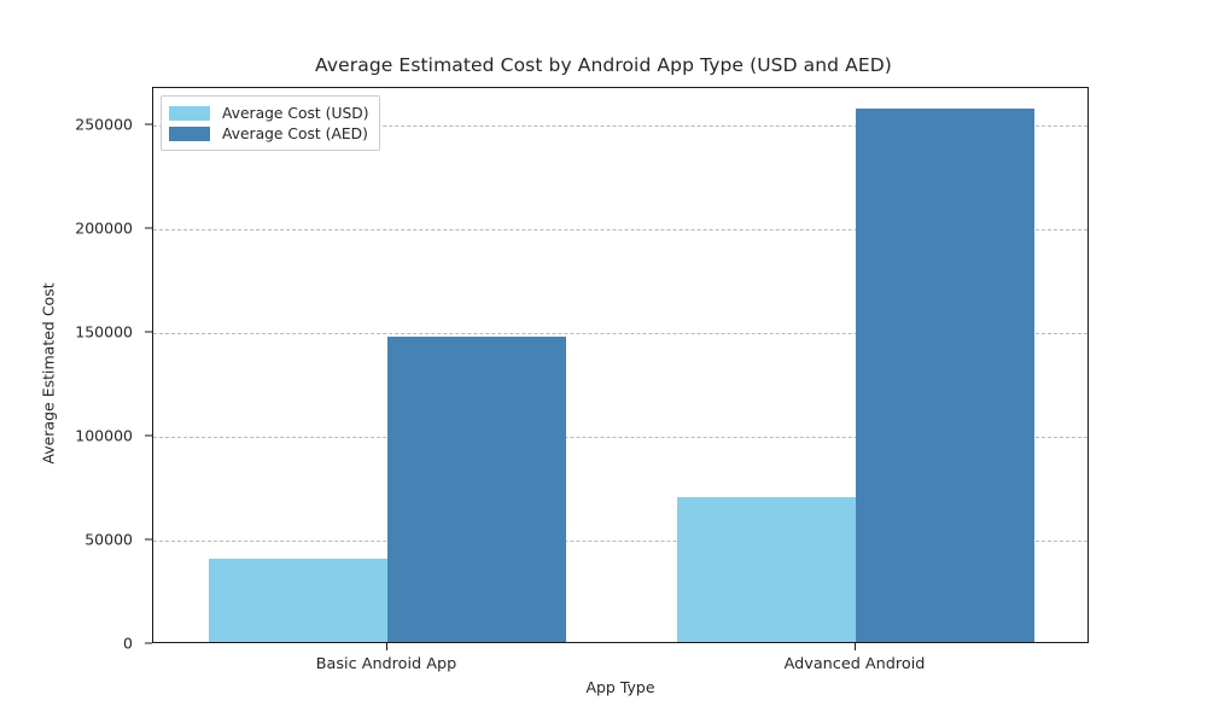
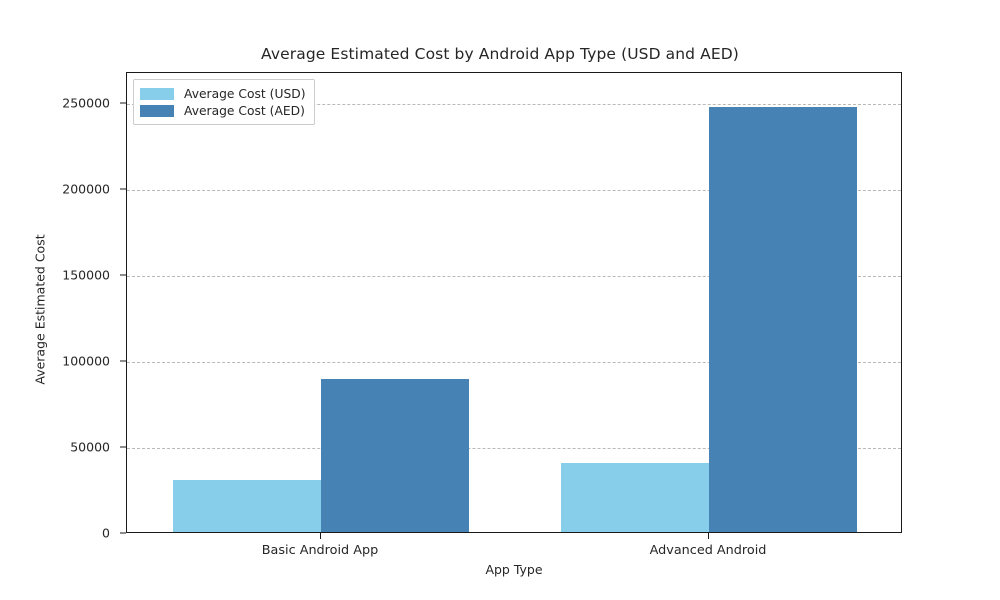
Average Cost (USD)/Basic Android App: 40000 -> 30000
Average Cost (AED)/Basic Android App: 147000 -> 89000
Average Cost (USD)/Advanced Android: 70000 -> 40000
Average Cost (AED)/Advanced Android: 257000 -> 247000
